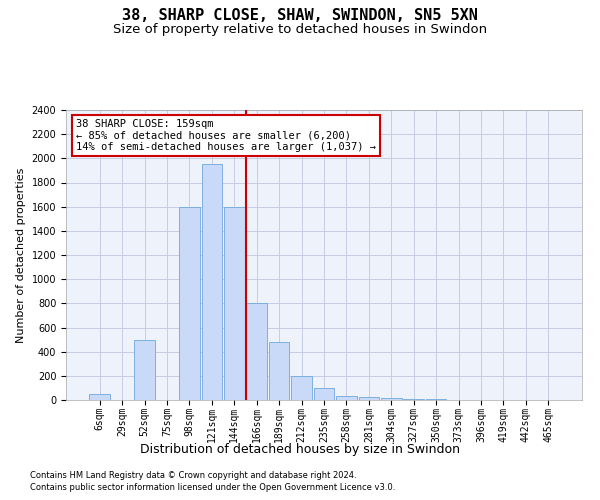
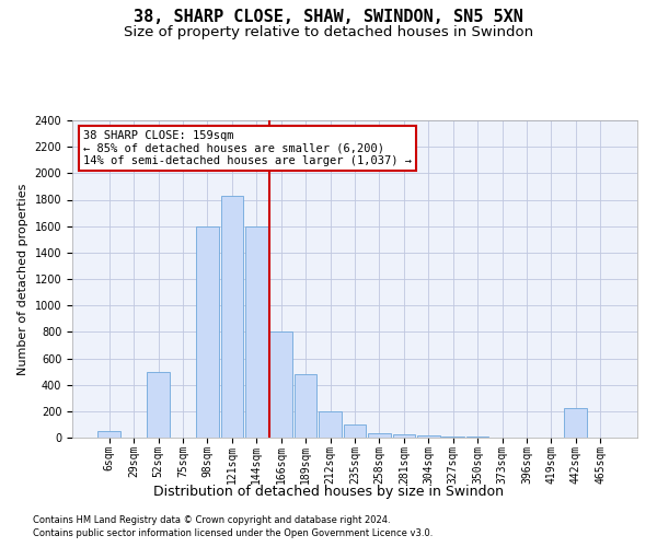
121sqm: 1950 -> 1830
442sqm: 0 -> 220
